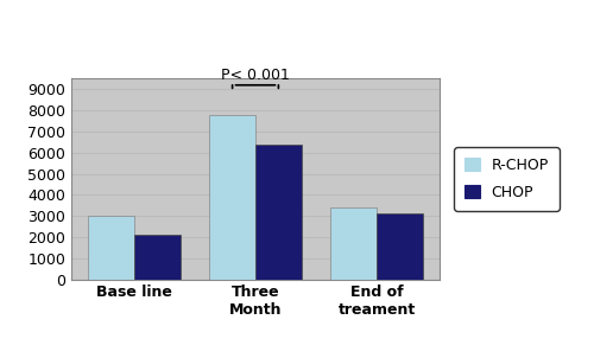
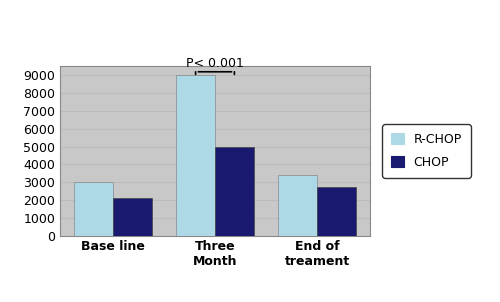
R-CHOP/Three Month: 7800 -> 9000
CHOP/Three Month: 6400 -> 5000
CHOP/End of treament: 3100 -> 2700
